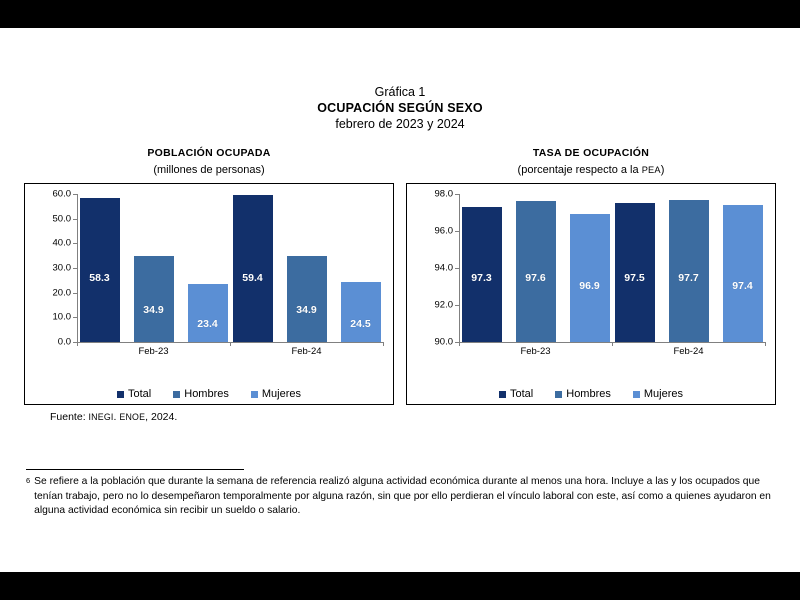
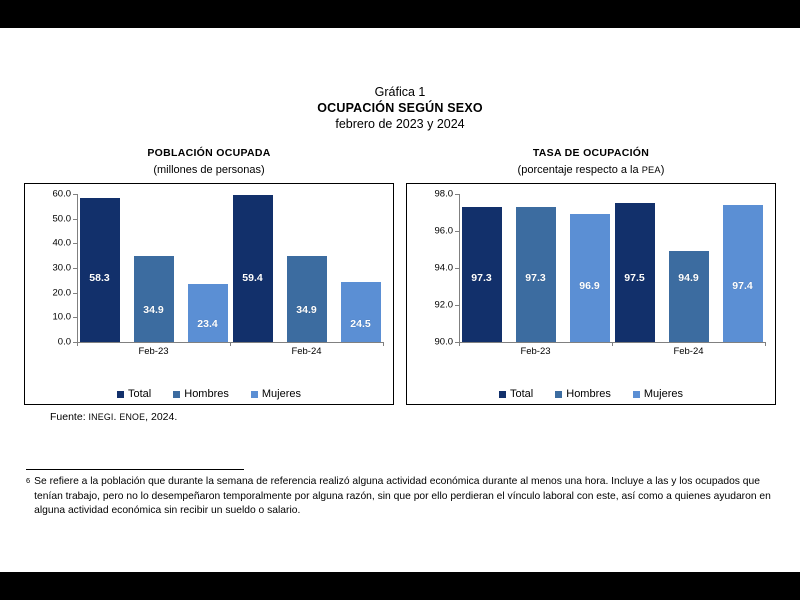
TASA DE OCUPACIÓN/Hombres/Feb-23: 97.6 -> 97.3
TASA DE OCUPACIÓN/Hombres/Feb-24: 97.7 -> 94.9
